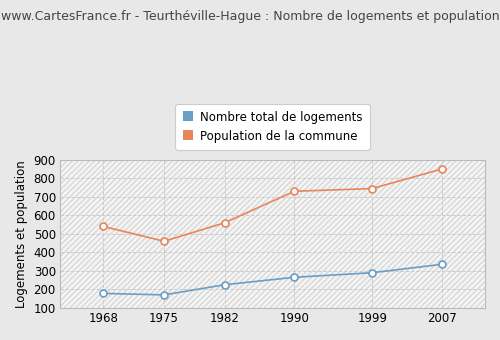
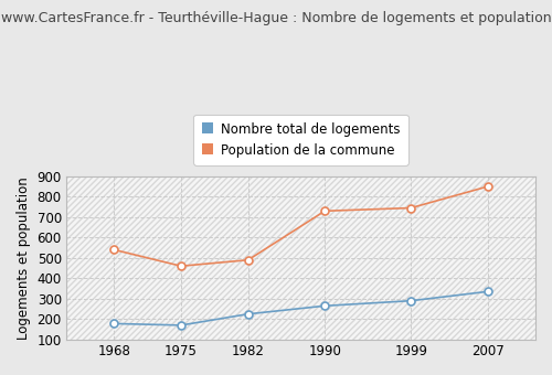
Population de la commune/1982: 560 -> 490
